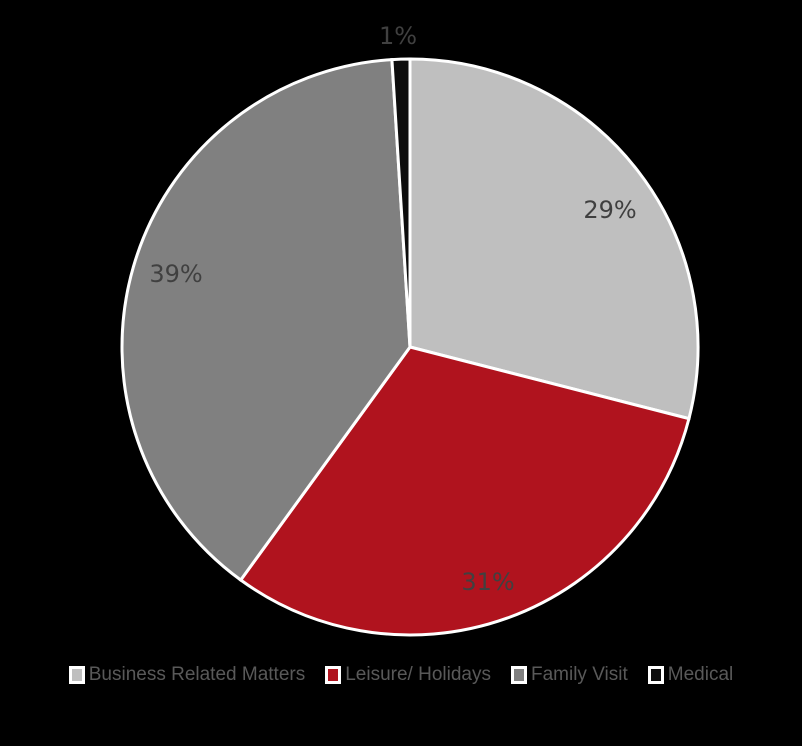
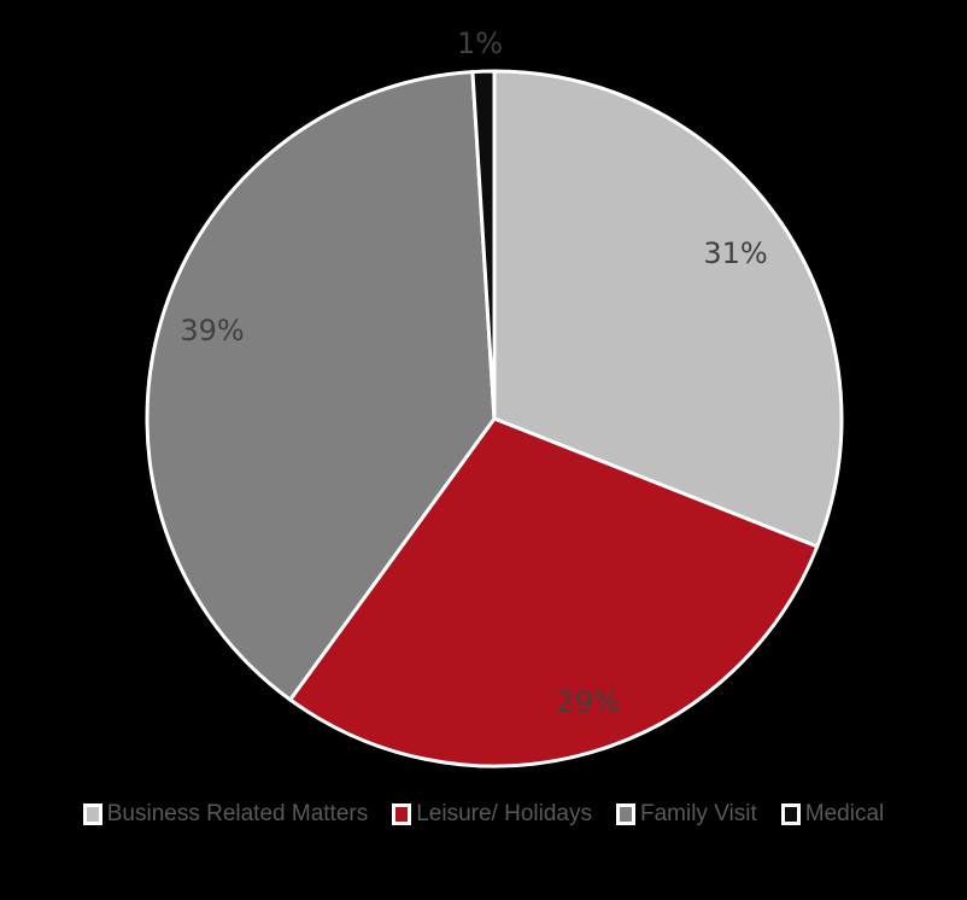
Business Related Matters: 29% -> 31%
Leisure/ Holidays: 31% -> 29%
